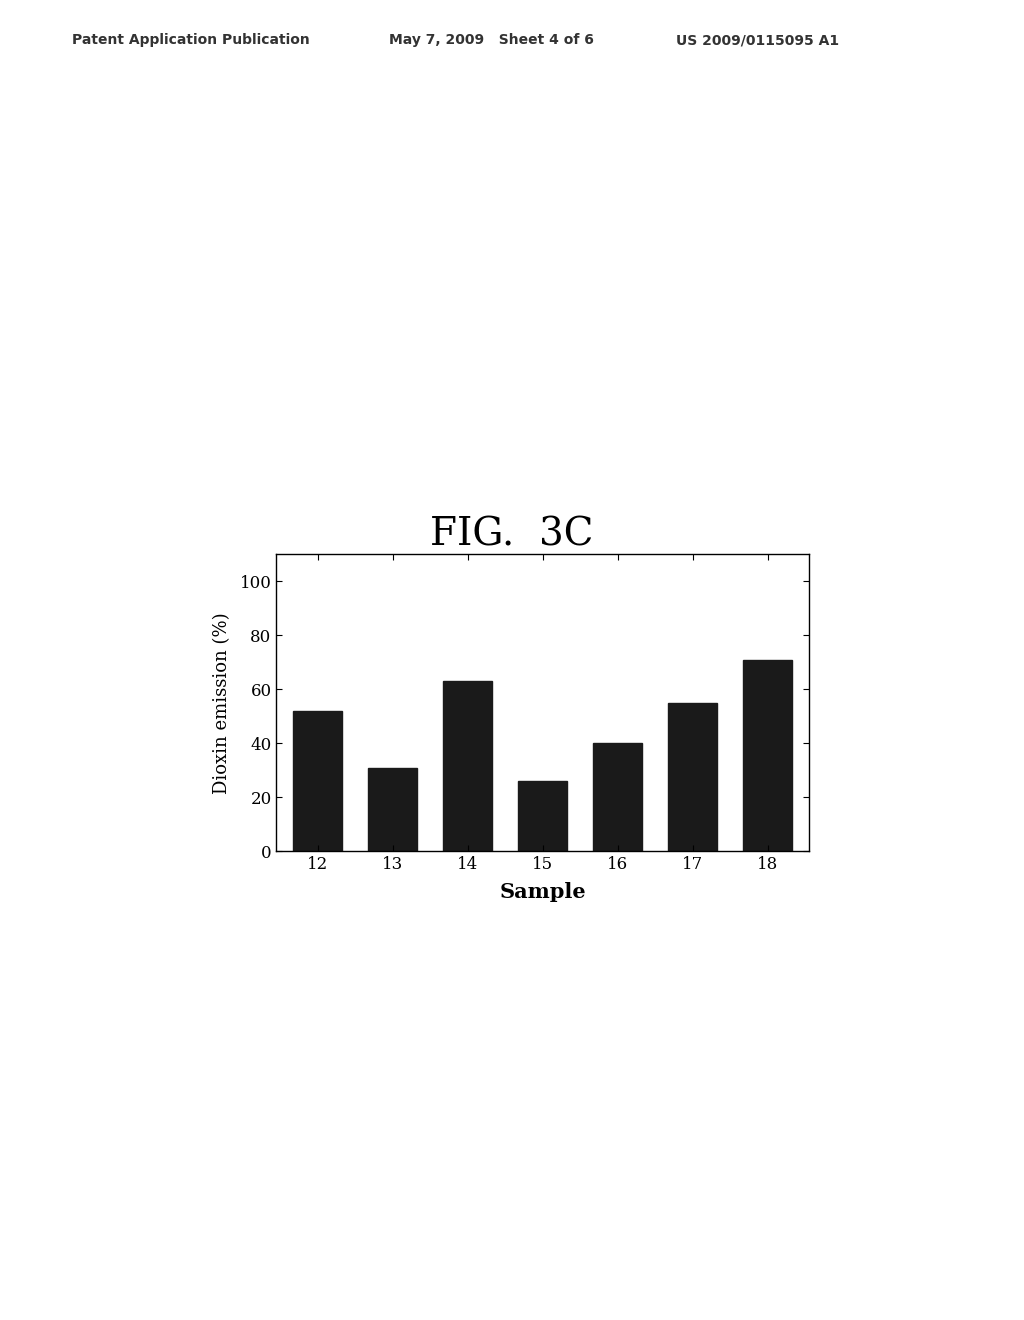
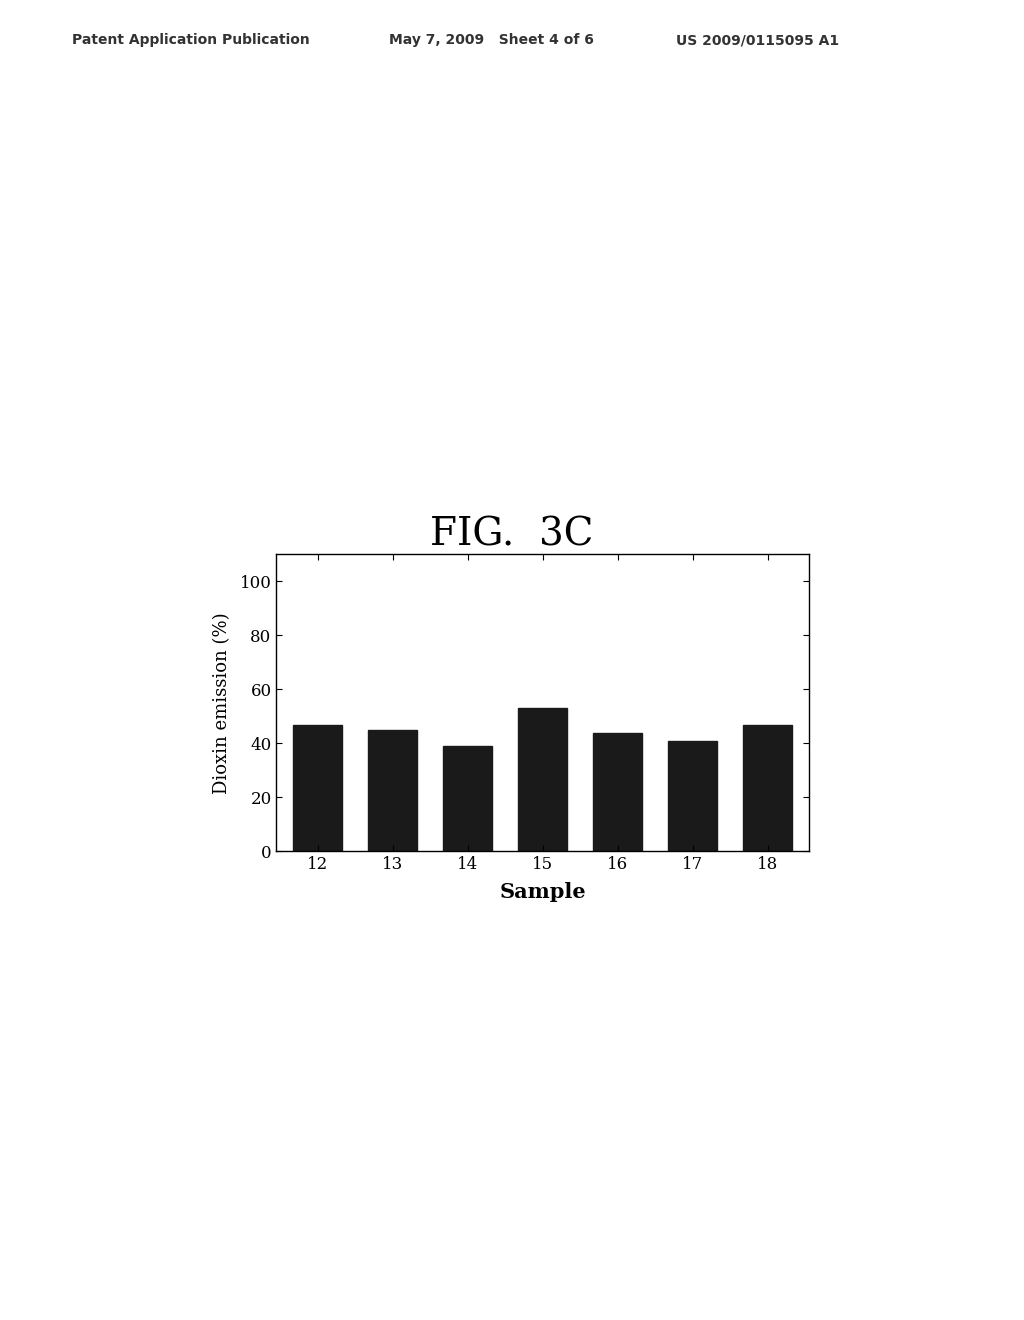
12: 52 -> 47
13: 31 -> 45
14: 63 -> 39
15: 26 -> 53
16: 40 -> 44
17: 55 -> 41
18: 71 -> 47
